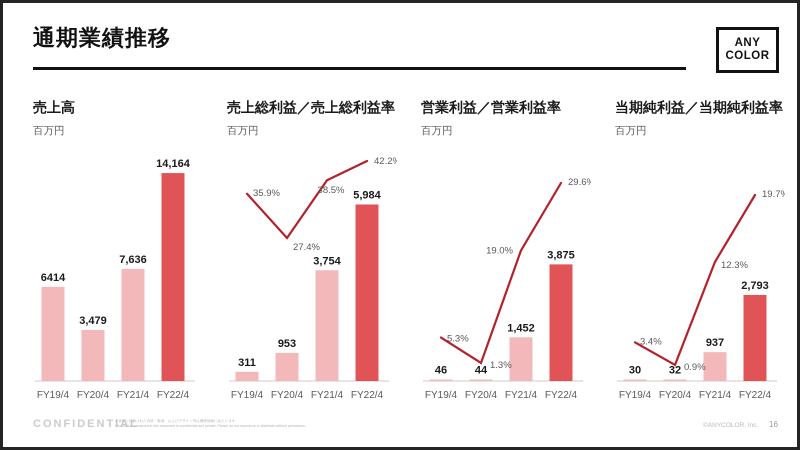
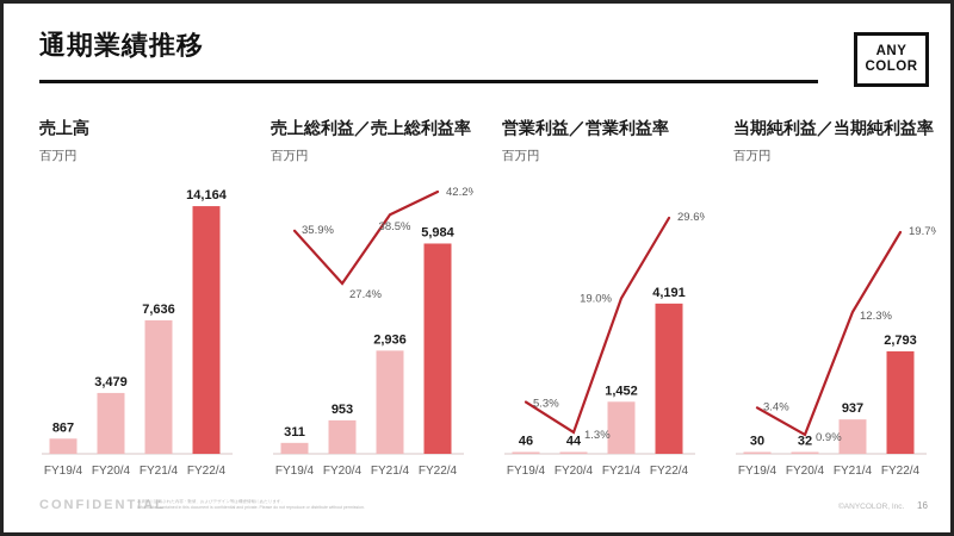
売上高/FY19/4: 6414 -> 867
売上総利益／売上総利益率/FY21/4: 3,754 -> 2,936
営業利益／営業利益率/FY22/4: 3,875 -> 4,191
